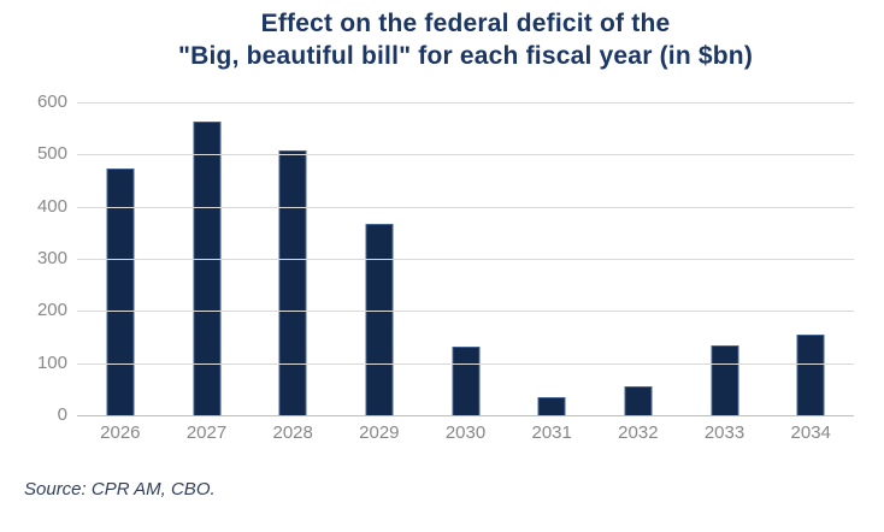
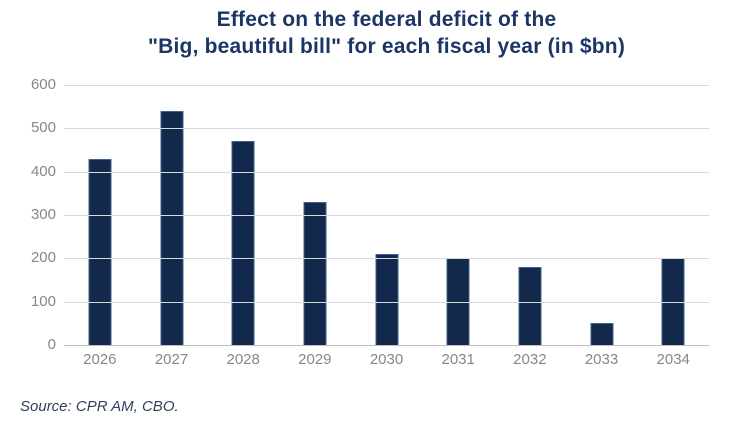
2026: 470 -> 430
2027: 560 -> 540
2028: 510 -> 470
2029: 370 -> 330
2030: 130 -> 210
2031: 40 -> 200
2032: 60 -> 180
2033: 130 -> 50
2034: 160 -> 200
